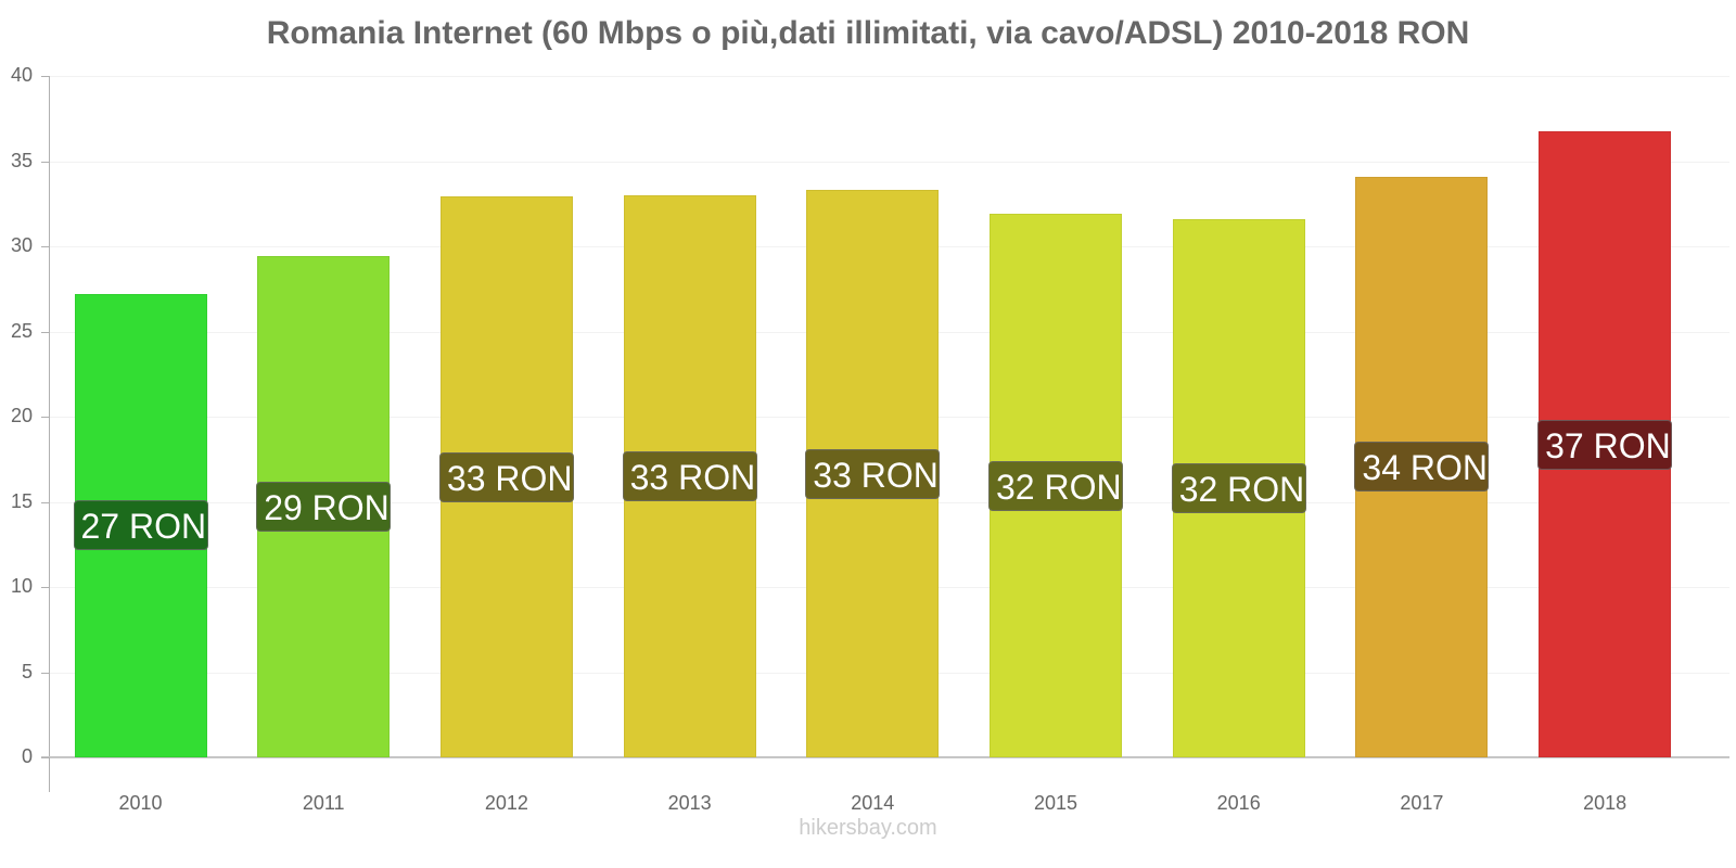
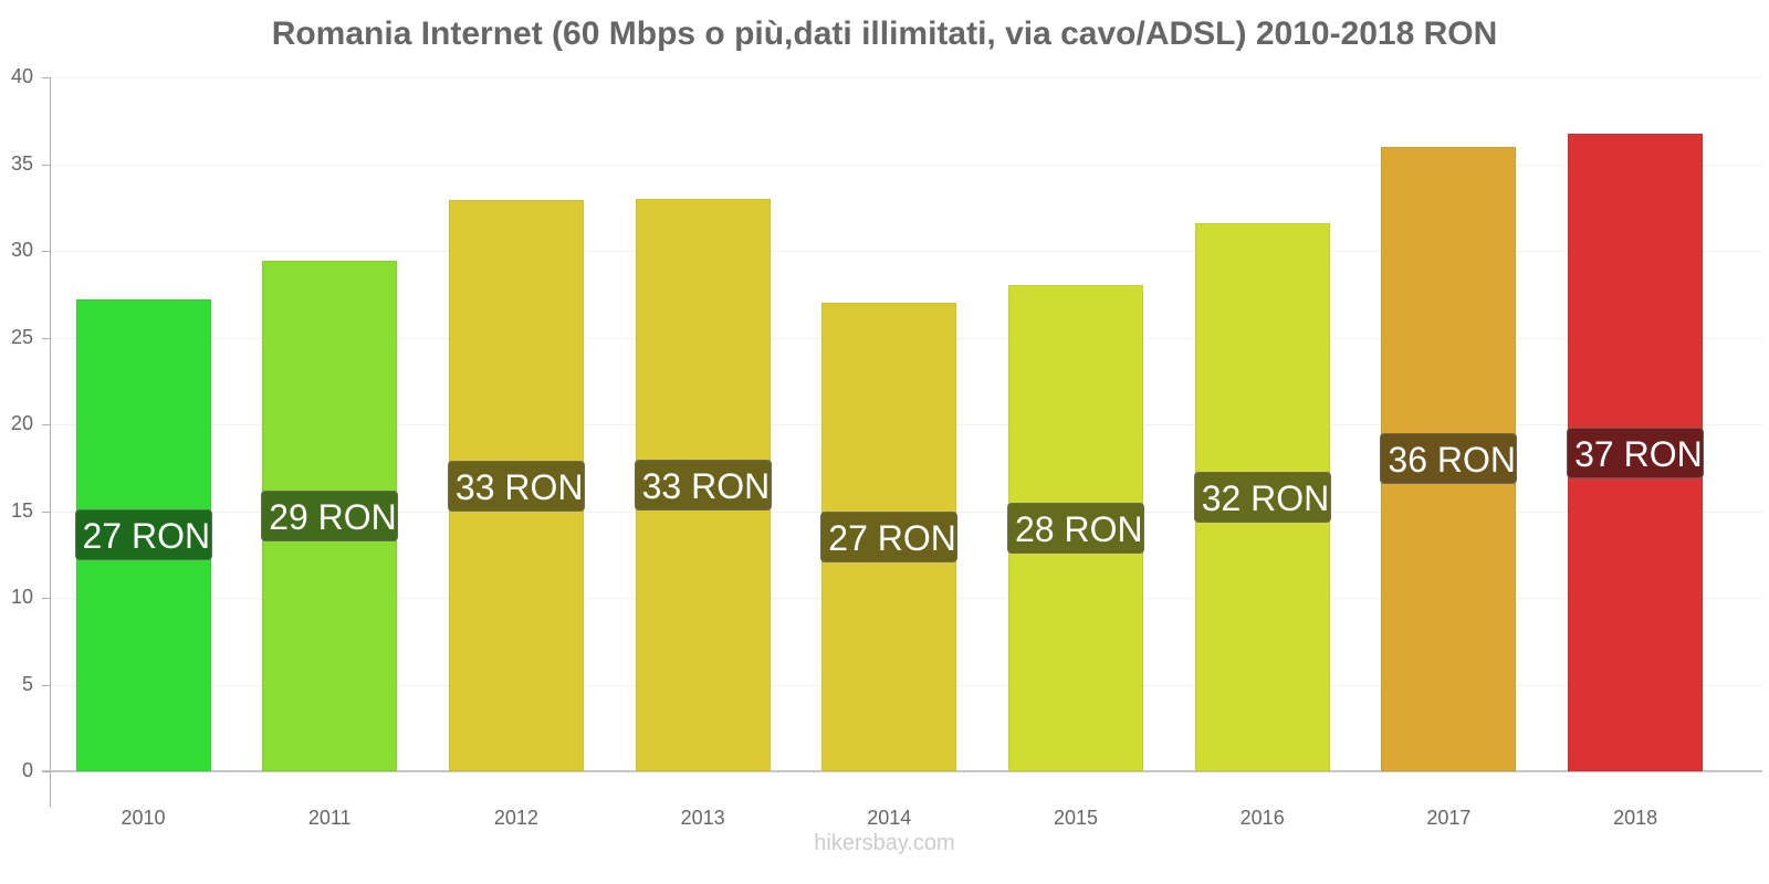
2014: 33 -> 27
2015: 32 -> 28
2017: 34 -> 36
